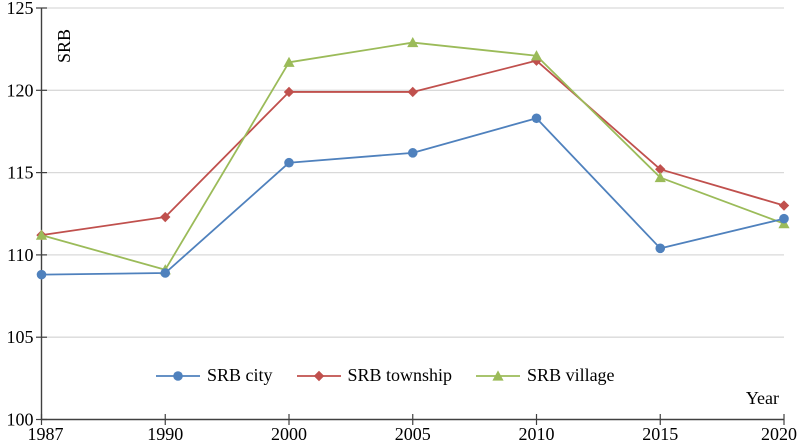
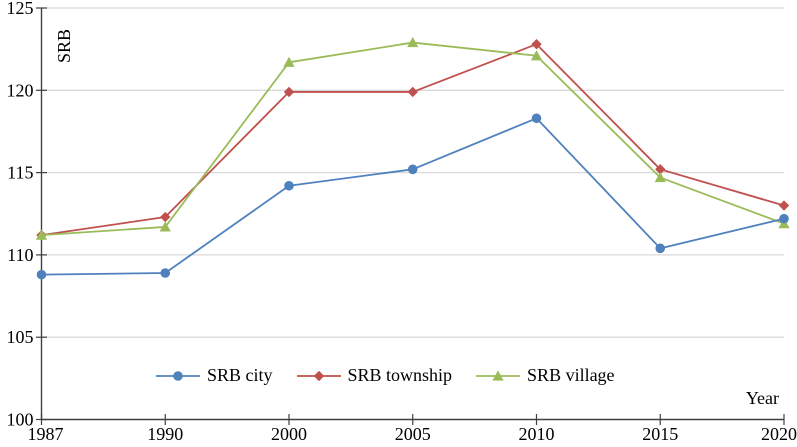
SRB village/1990: 109.1 -> 111.7
SRB city/2000: 115.6 -> 114.2
SRB city/2005: 116.2 -> 115.2
SRB township/2010: 121.8 -> 122.8
